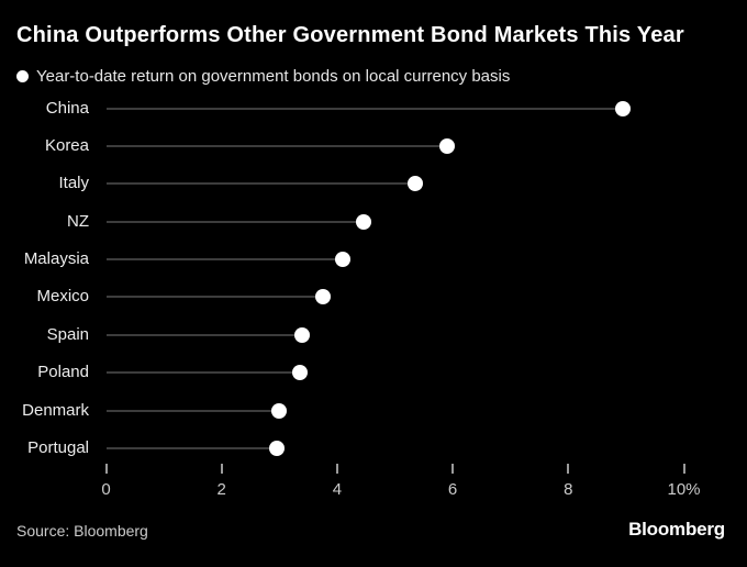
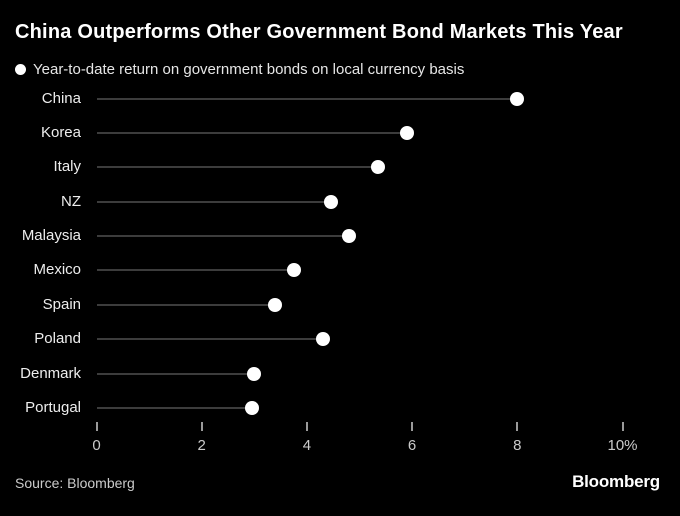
China: 8.9% -> 8.0%
Malaysia: 4.1% -> 4.8%
Poland: 3.4% -> 4.3%
